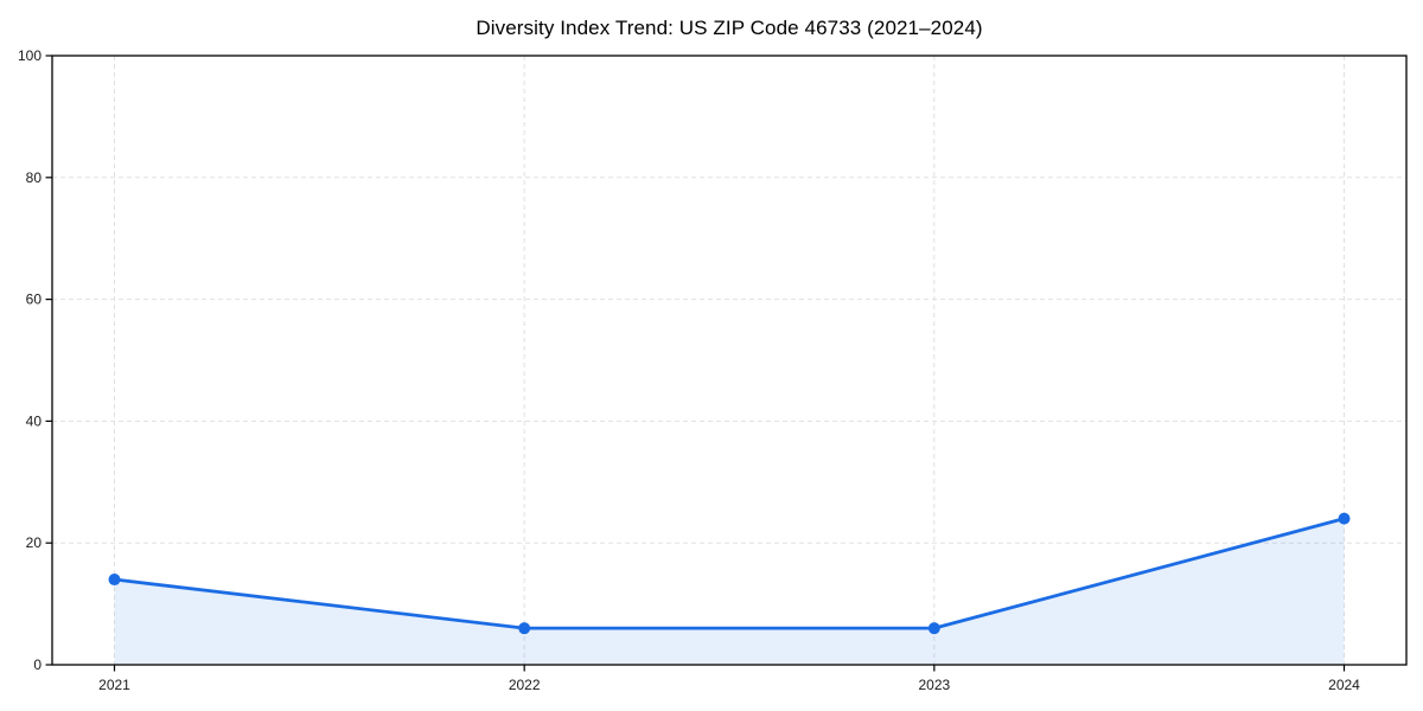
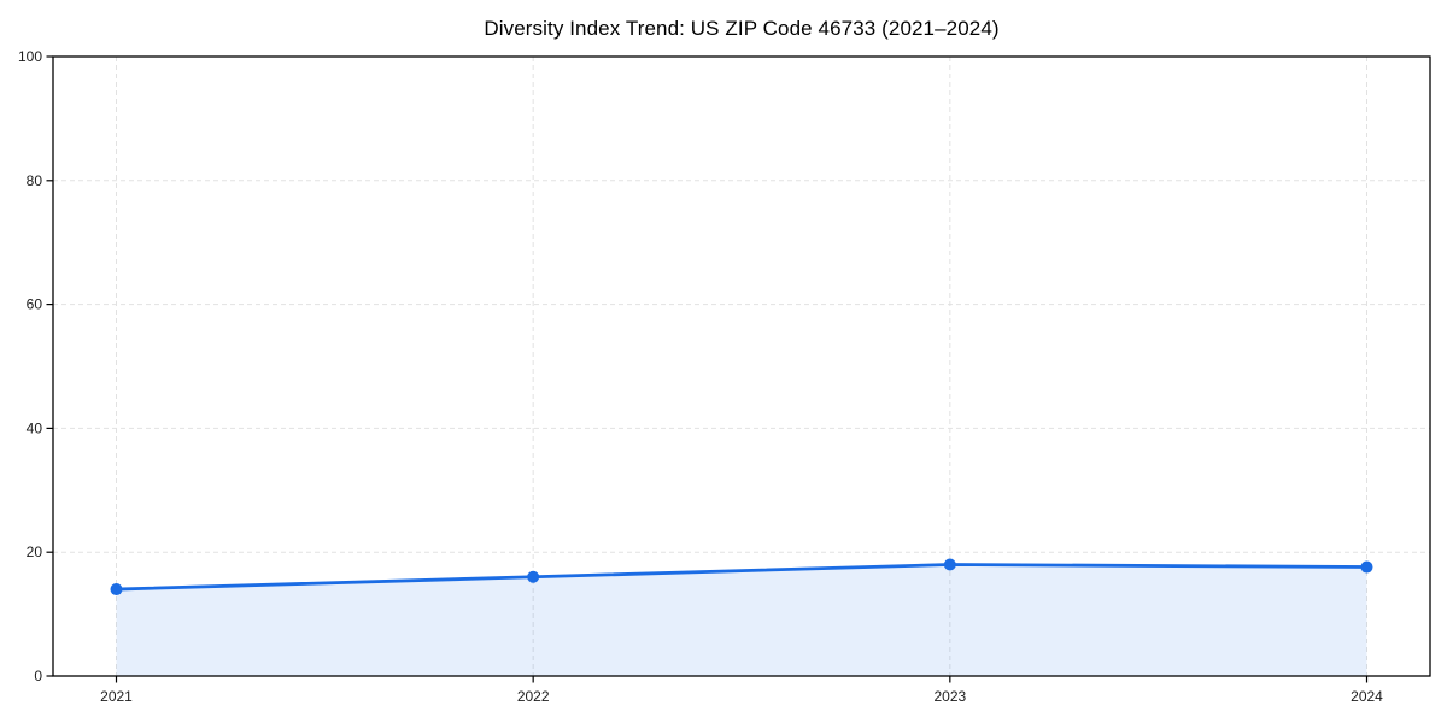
2022: 6 -> 16
2023: 6 -> 18
2024: 24 -> 18
